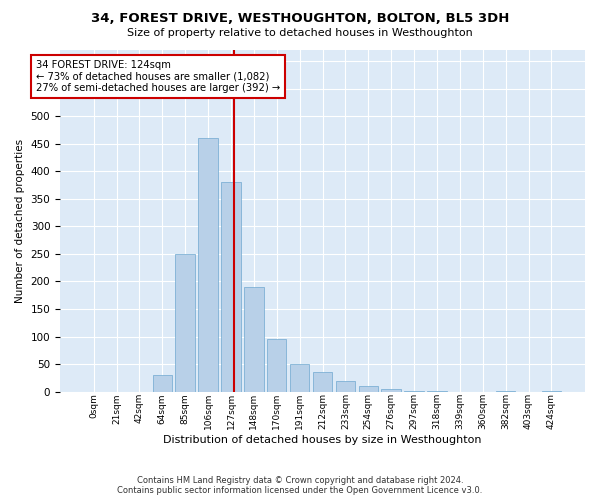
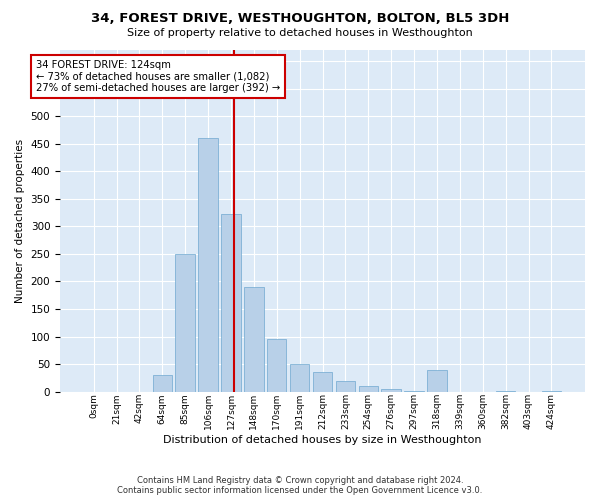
127sqm: 380 -> 322
318sqm: 1 -> 40
